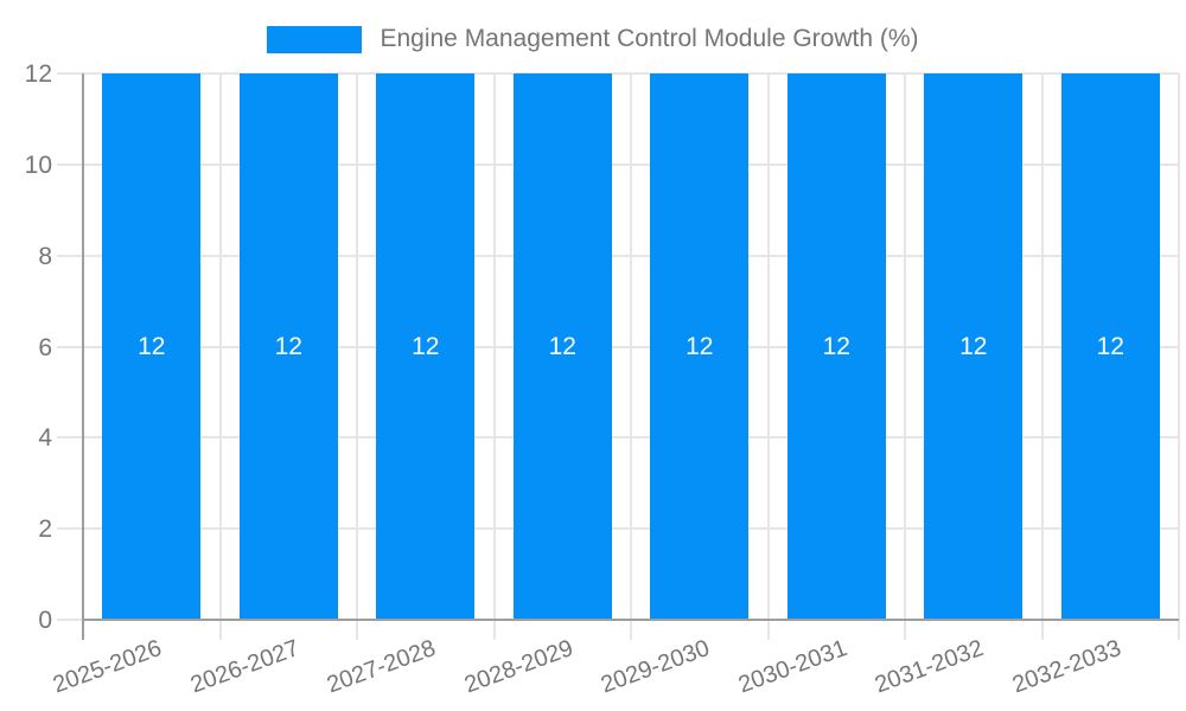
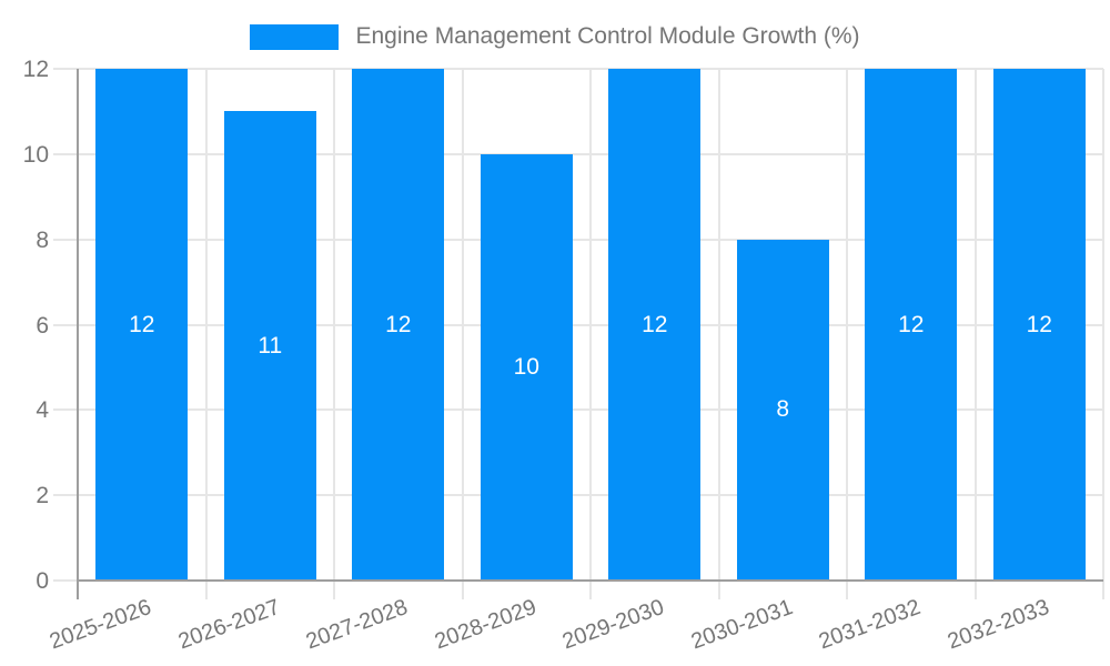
2026-2027: 12 -> 11
2028-2029: 12 -> 10
2030-2031: 12 -> 8
